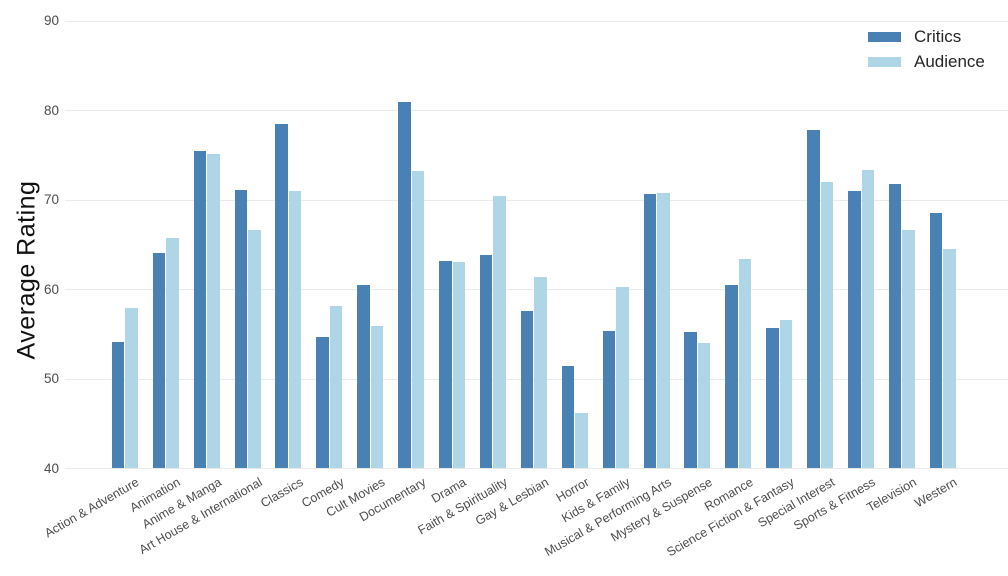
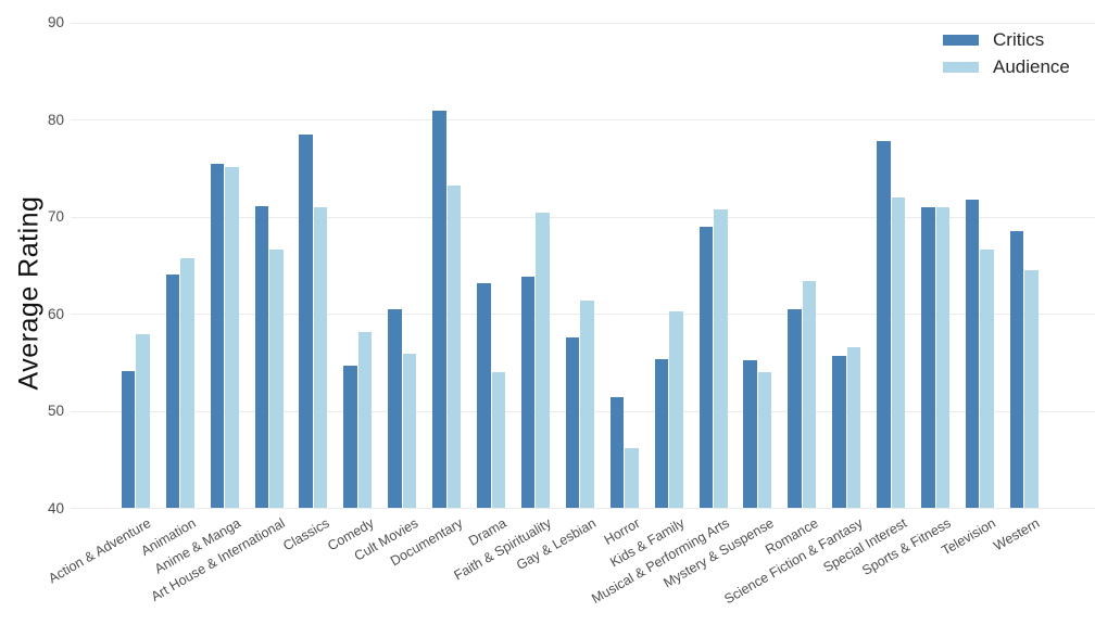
Audience/Drama: 63 -> 54
Critics/Musical & Performing Arts: 71 -> 69
Audience/Sports & Fitness: 73 -> 71
